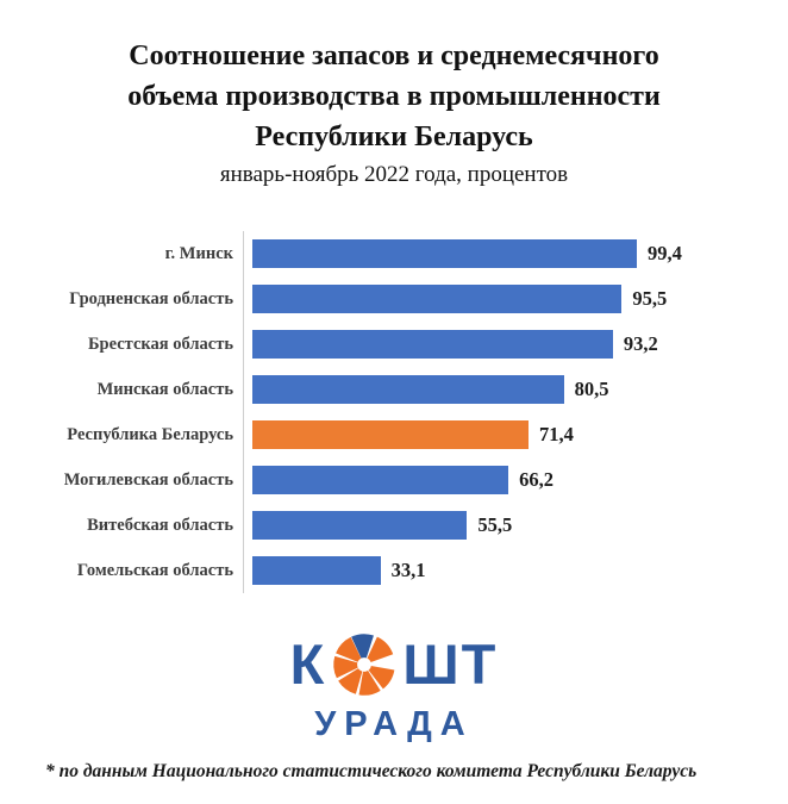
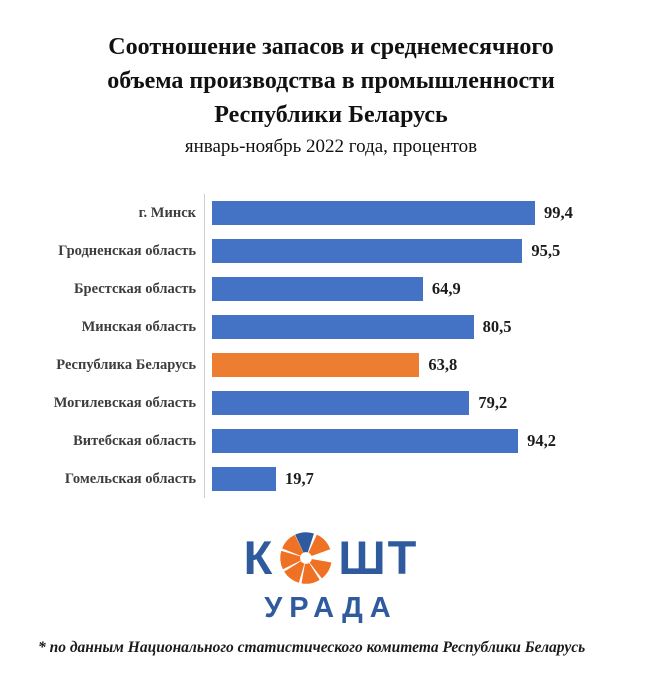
Брестская область: 93,2 -> 64,9
Республика Беларусь: 71,4 -> 63,8
Могилевская область: 66,2 -> 79,2
Витебская область: 55,5 -> 94,2
Гомельская область: 33,1 -> 19,7
